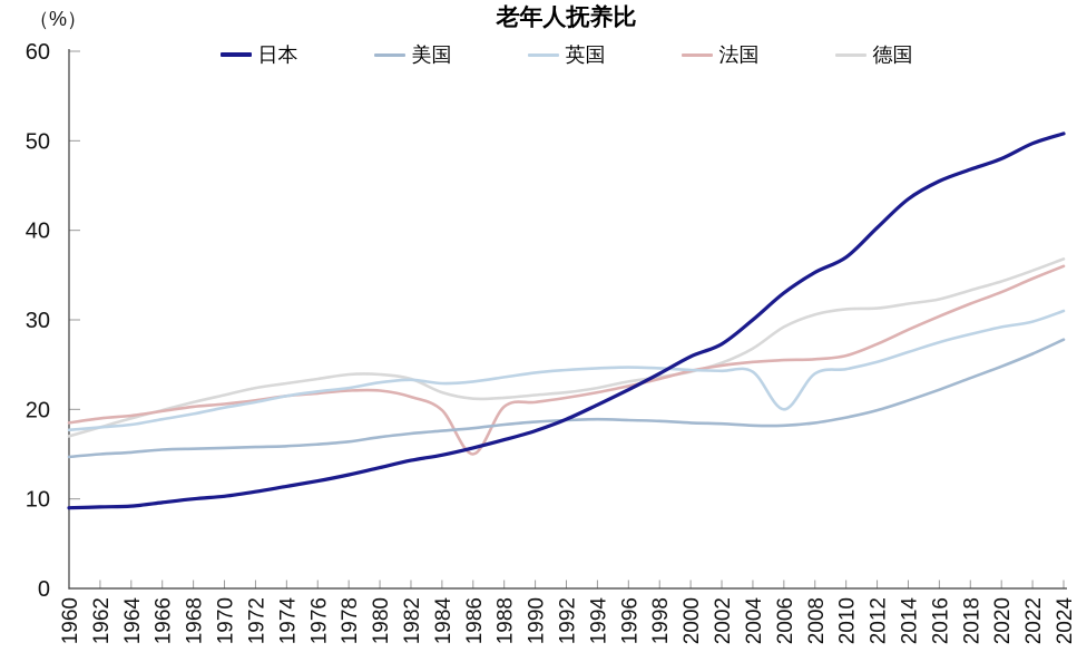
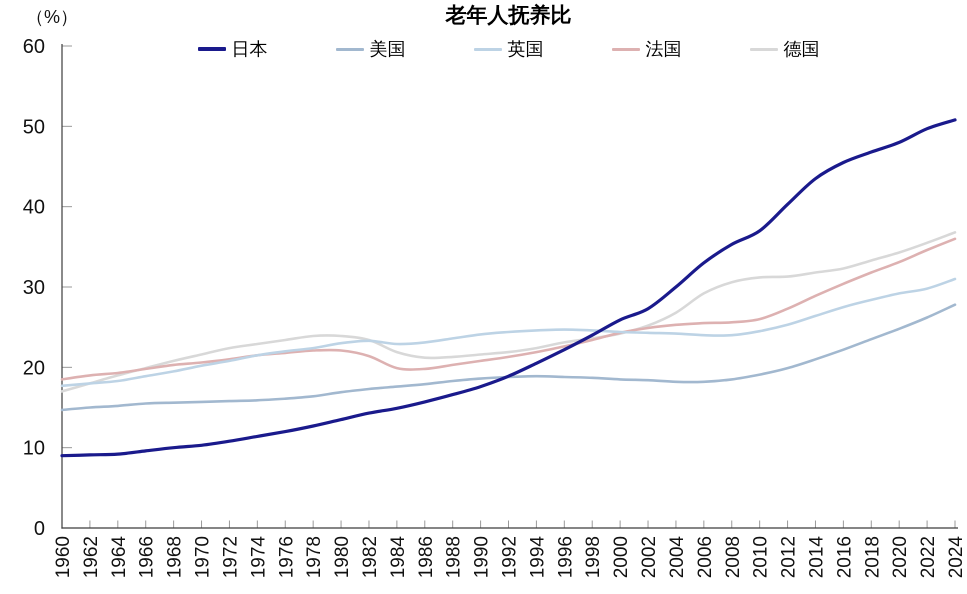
法国/1986: 15 -> 20
英国/2006: 20 -> 24
